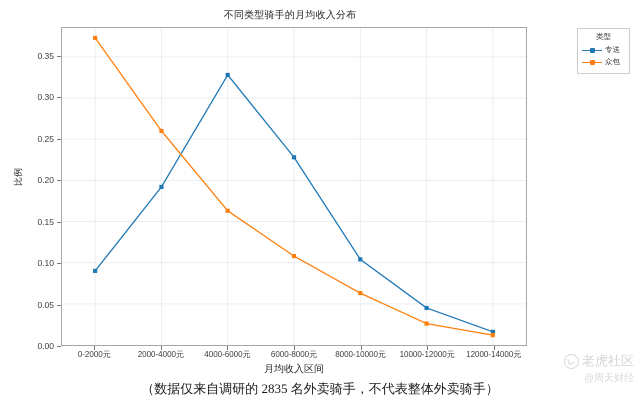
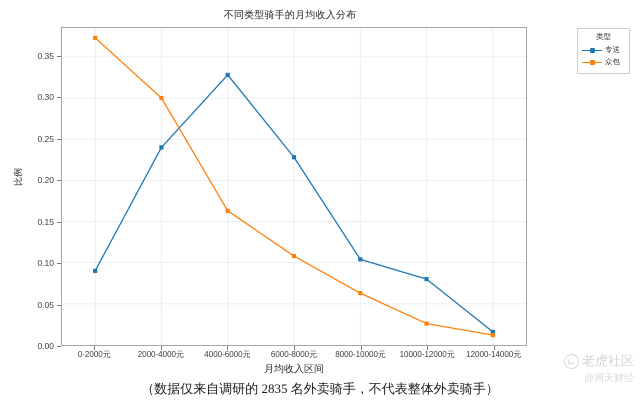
专送/2000-4000元: 0.19 -> 0.24
众包/2000-4000元: 0.26 -> 0.30
专送/10000-12000元: 0.04 -> 0.08
